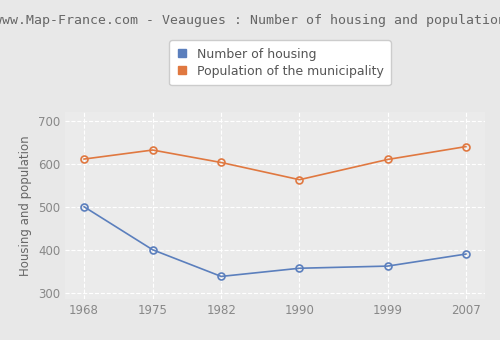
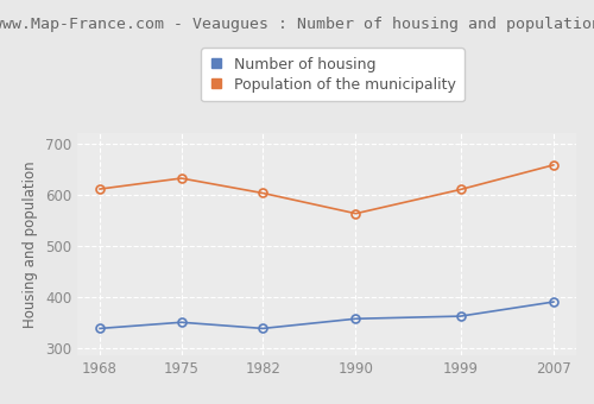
Number of housing/1968: 500 -> 338
Number of housing/1975: 400 -> 350
Population of the municipality/2007: 640 -> 658
